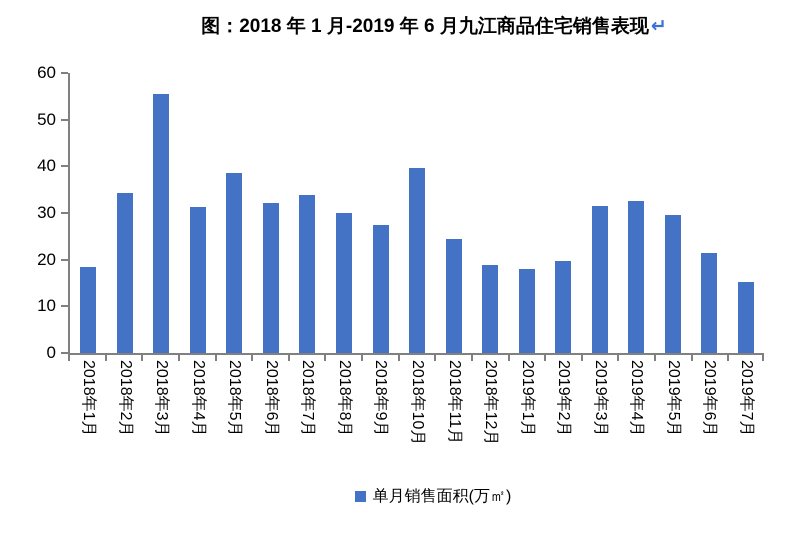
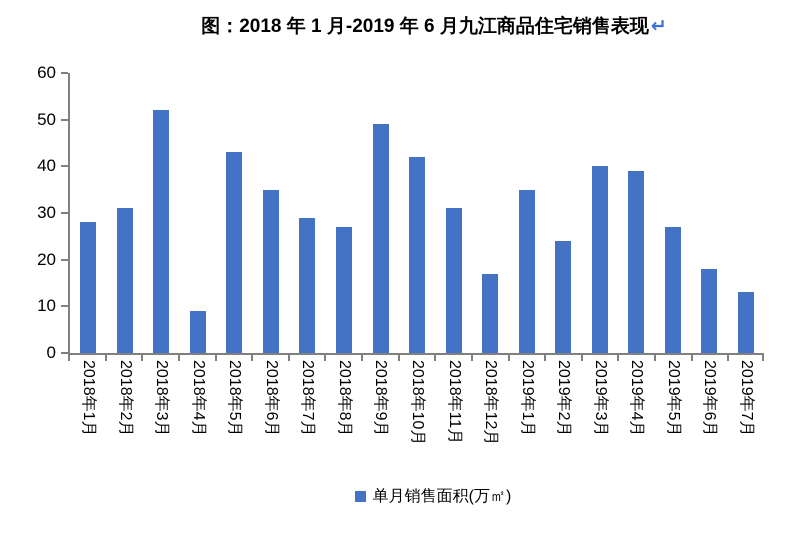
2018年1月: 18 -> 28
2018年2月: 34 -> 31
2018年3月: 56 -> 52
2018年4月: 31 -> 9
2018年5月: 38 -> 43
2018年6月: 32 -> 35
2018年7月: 34 -> 29
2018年8月: 30 -> 27
2018年9月: 27 -> 49
2018年10月: 40 -> 42
2018年11月: 24 -> 31
2018年12月: 19 -> 17
2019年1月: 18 -> 35
2019年2月: 20 -> 24
2019年3月: 32 -> 40
2019年4月: 32 -> 39
2019年5月: 30 -> 27
2019年6月: 21 -> 18
2019年7月: 15 -> 13
